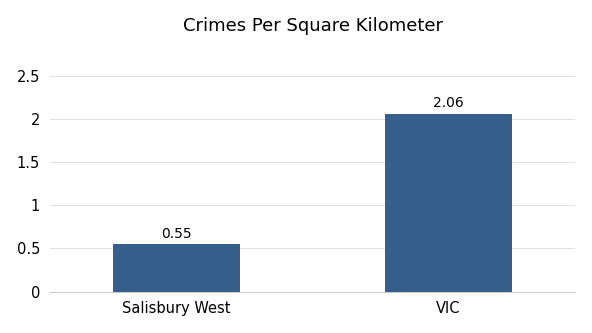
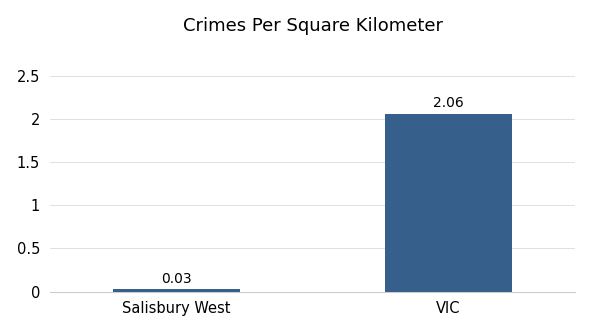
Salisbury West: 0.55 -> 0.03
